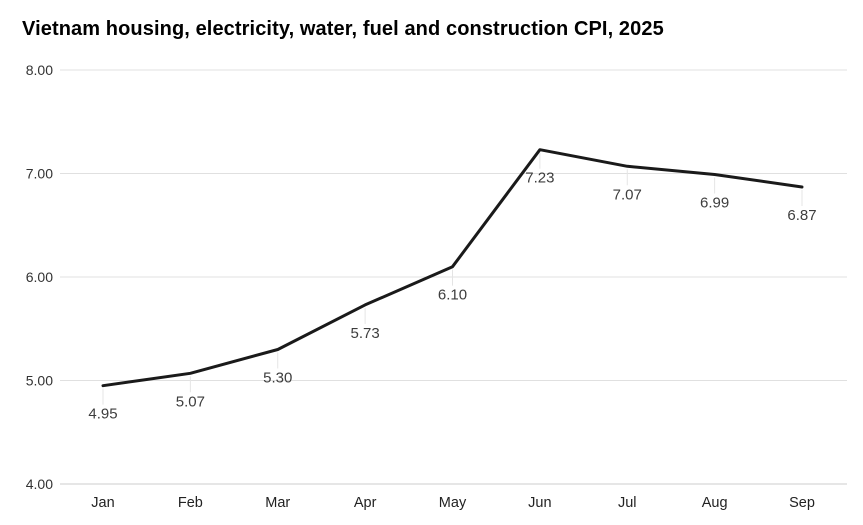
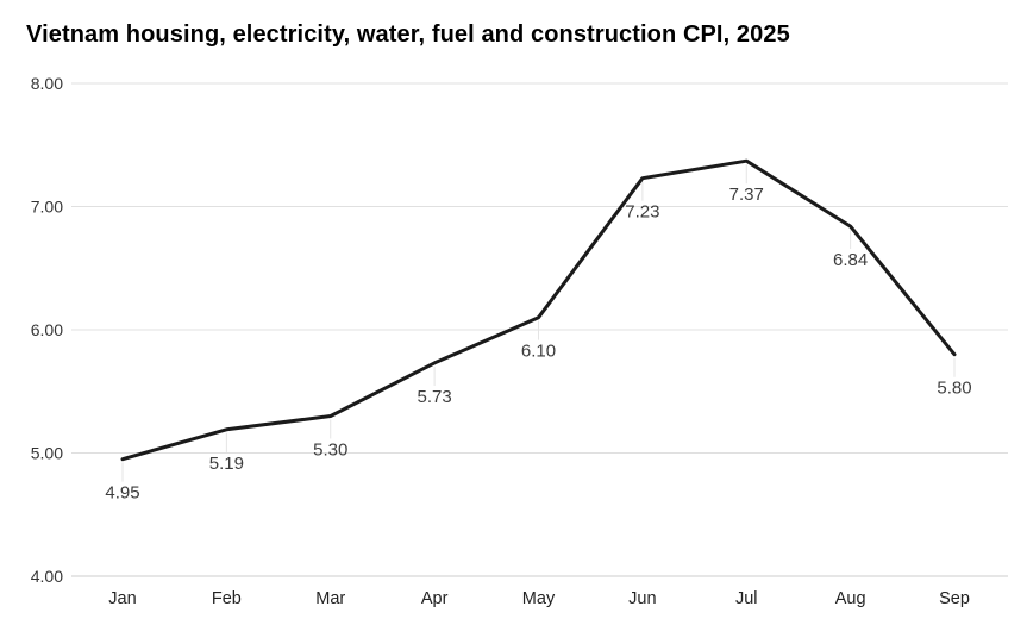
Feb: 5.07 -> 5.19
Jul: 7.07 -> 7.37
Aug: 6.99 -> 6.84
Sep: 6.87 -> 5.80
